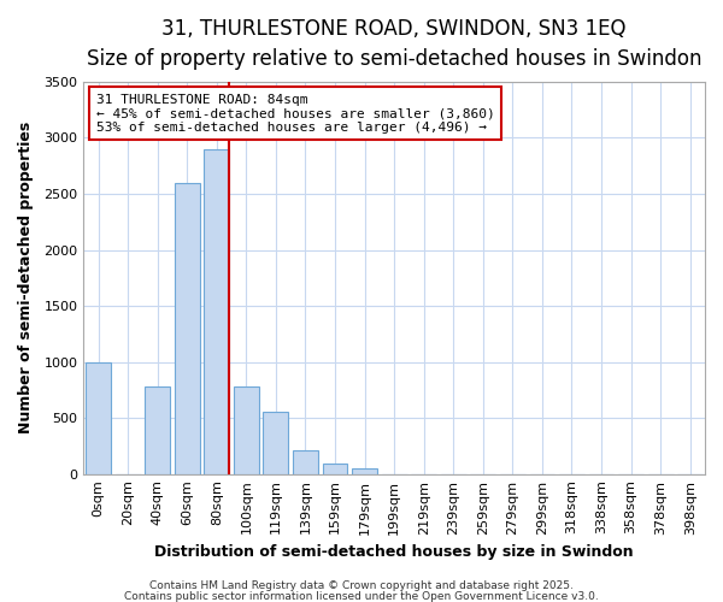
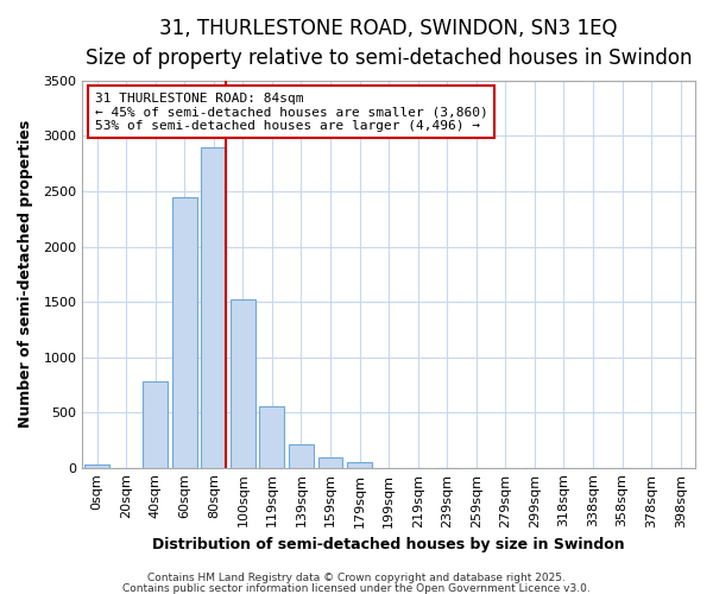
0sqm: 1000 -> 30
60sqm: 2600 -> 2450
100sqm: 780 -> 1520
